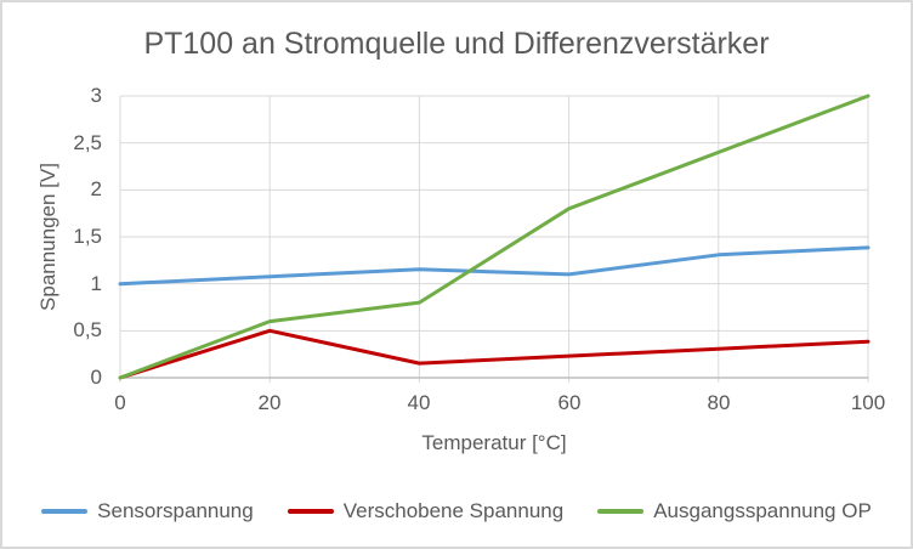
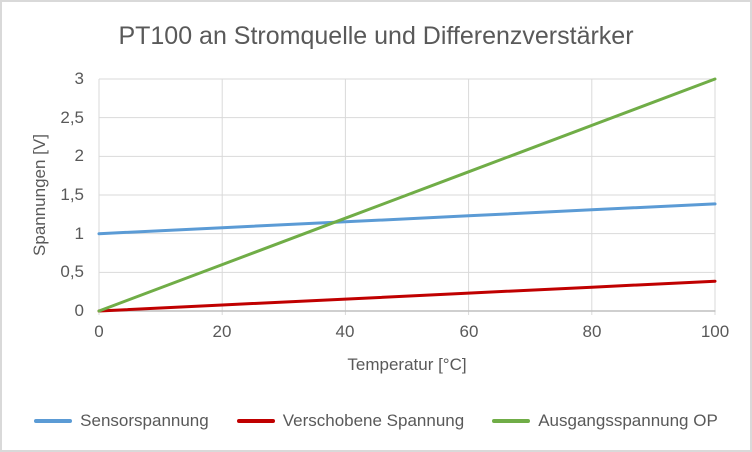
Verschobene Spannung/20: 0.5 -> 0.1
Ausgangsspannung OP/40: 0.8 -> 1.2
Sensorspannung/60: 1.1 -> 1.2
